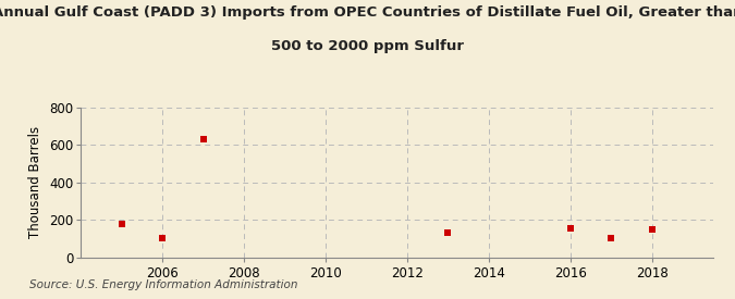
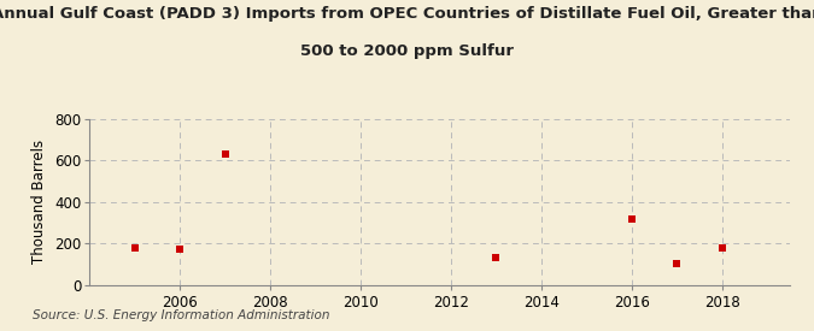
2006: 100 -> 170
2016: 160 -> 320
2018: 150 -> 180
